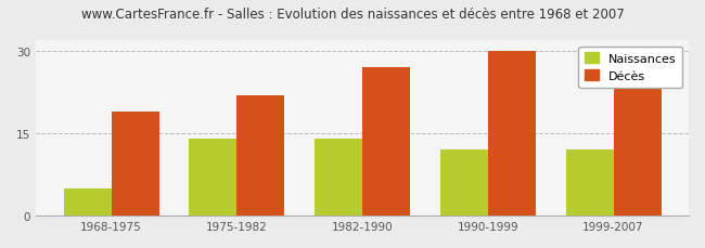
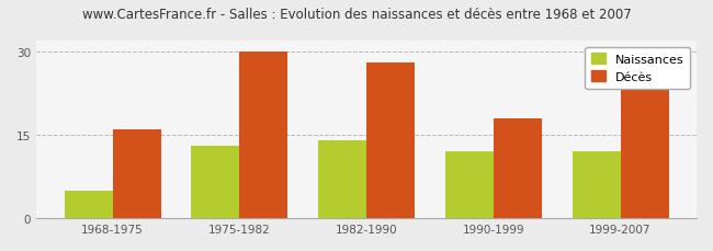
Décès/1968-1975: 19 -> 16
Naissances/1975-1982: 14 -> 13
Décès/1975-1982: 22 -> 30
Décès/1982-1990: 27 -> 28
Décès/1990-1999: 30 -> 18
